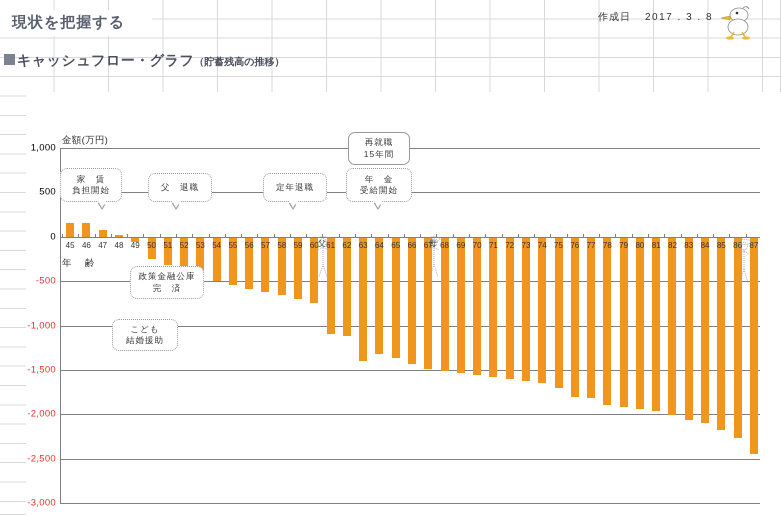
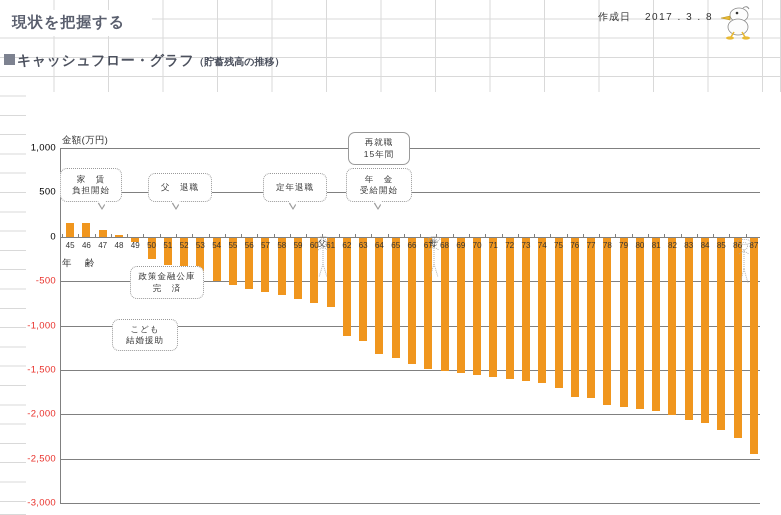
61: -1100 -> -800
63: -1400 -> -1200
